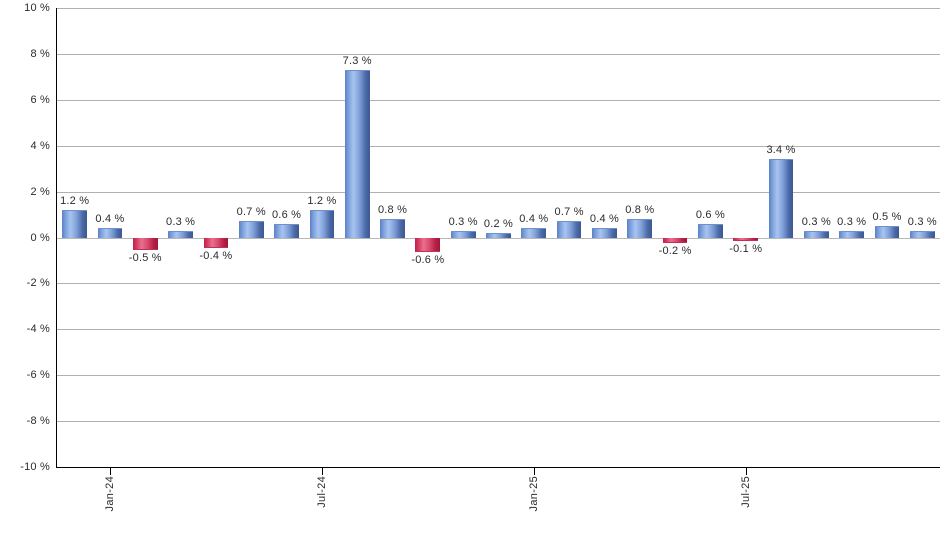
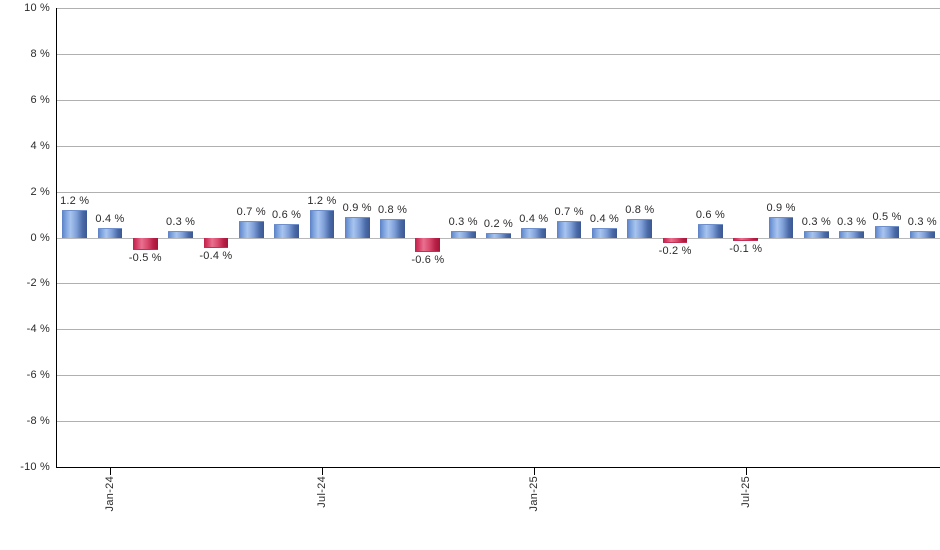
Jul-24: 7.3 -> 0.9
Jul-25: 3.4 -> 0.9
